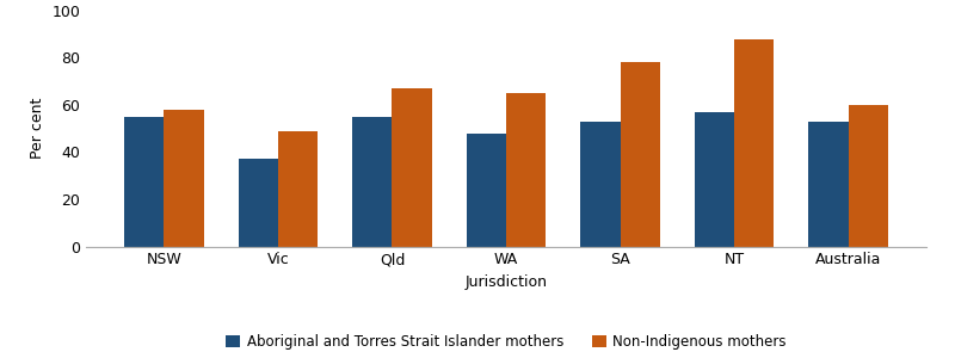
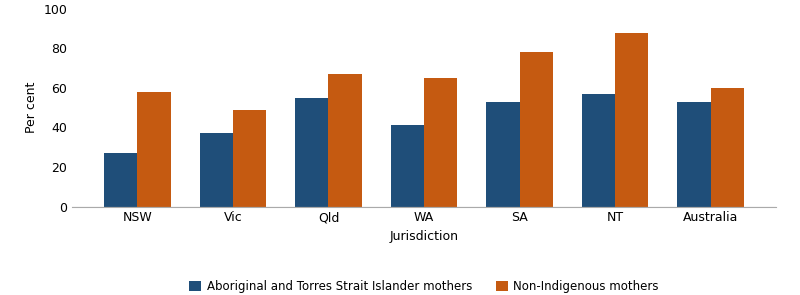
Aboriginal and Torres Strait Islander mothers/NSW: 55 -> 27
Aboriginal and Torres Strait Islander mothers/WA: 48 -> 41
